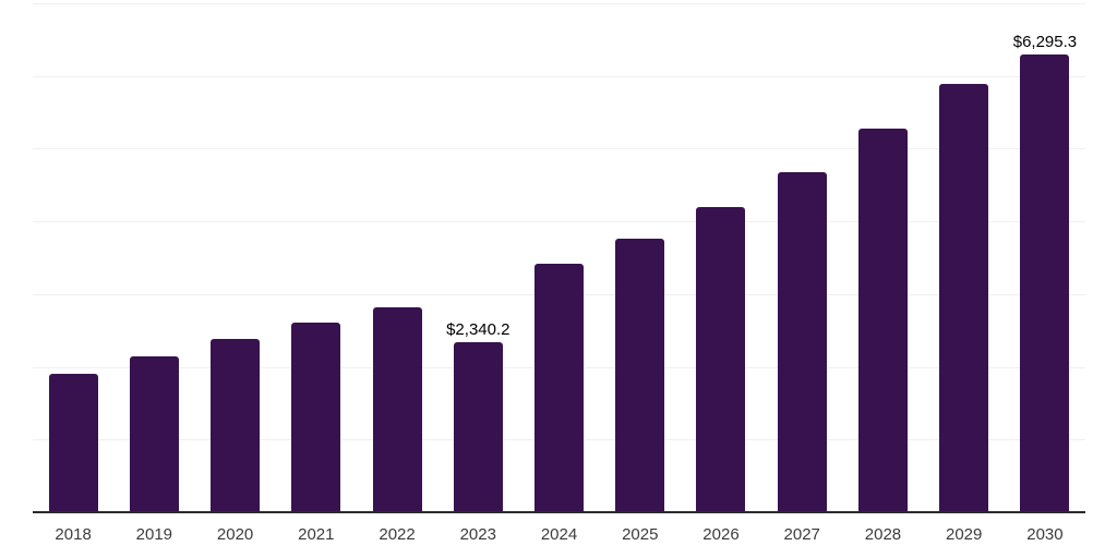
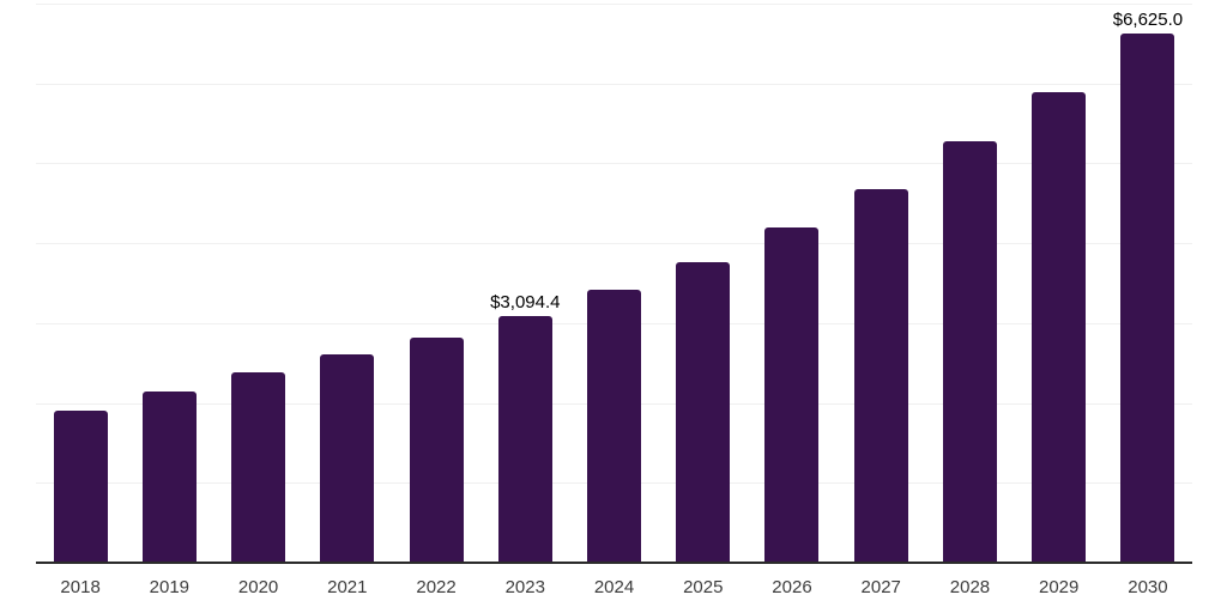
2023: $2,340.2 -> $3,094.4
2030: $6,295.3 -> $6,625.0
